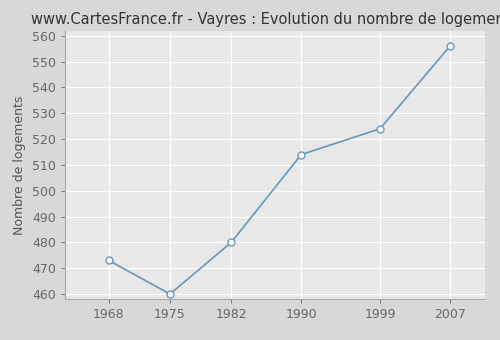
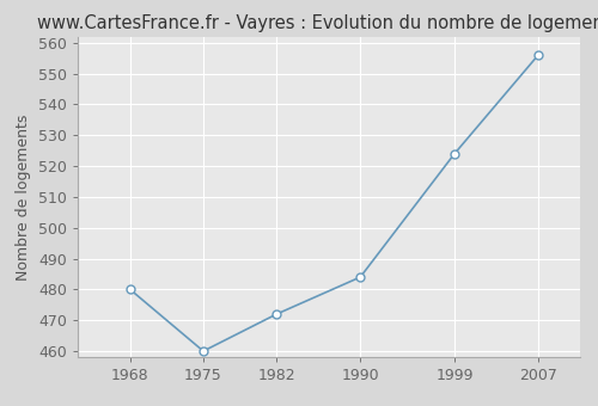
1968: 473 -> 480
1982: 480 -> 472
1990: 514 -> 484
